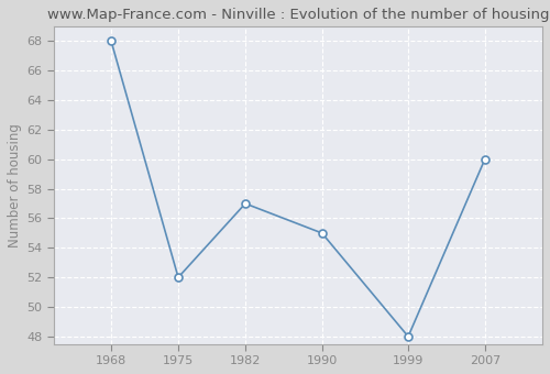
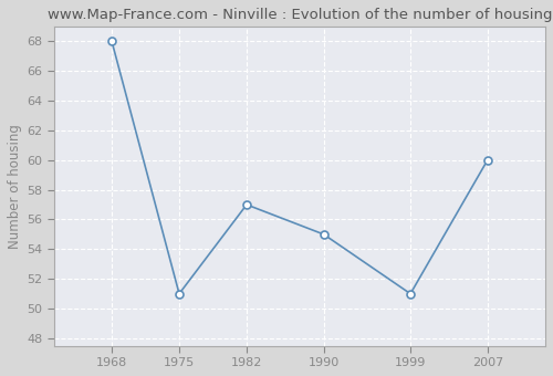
1975: 52 -> 51
1999: 48 -> 51
